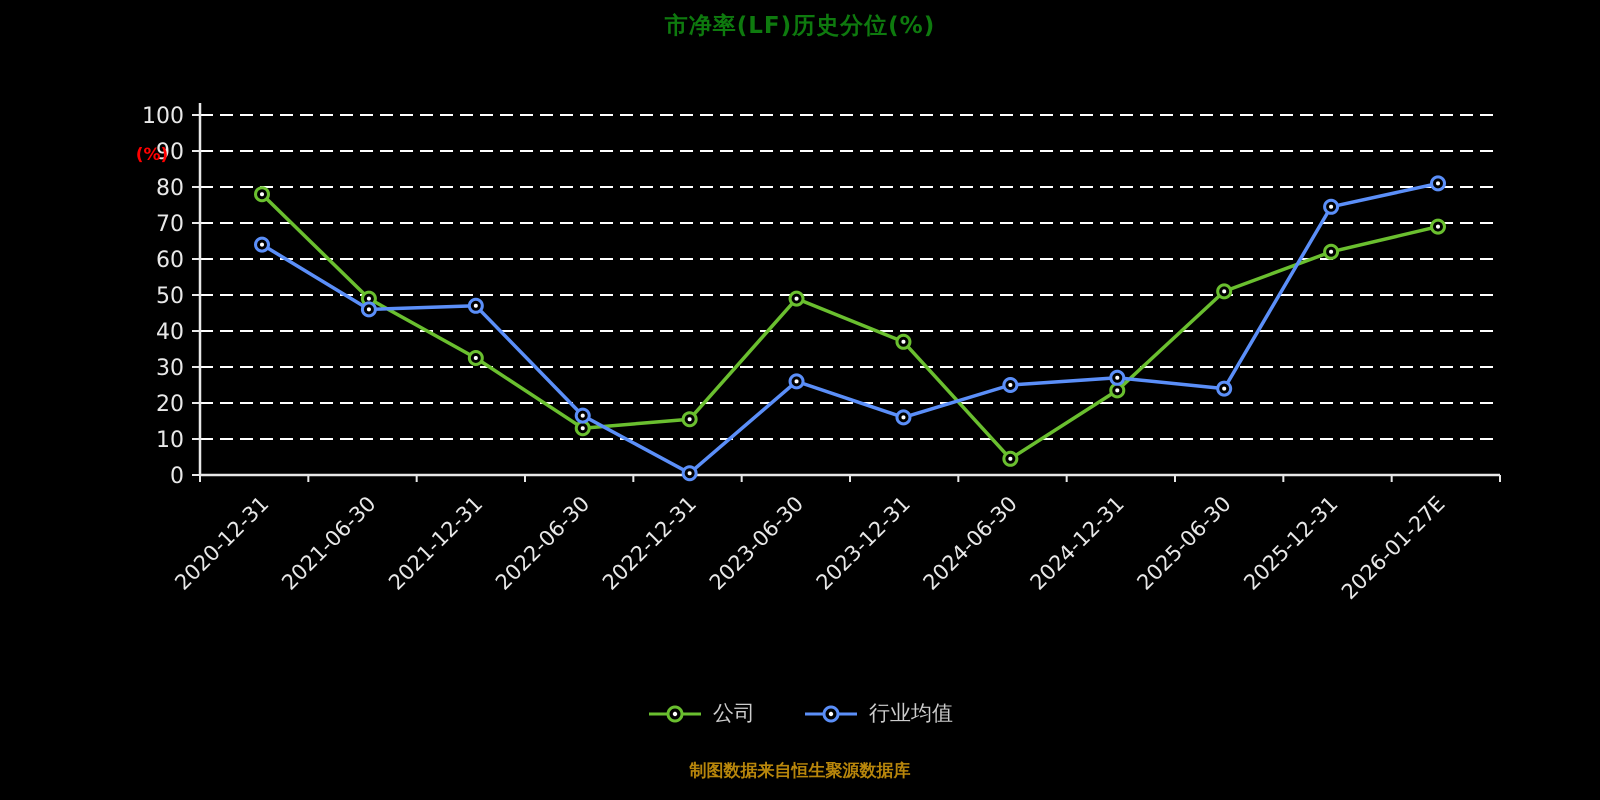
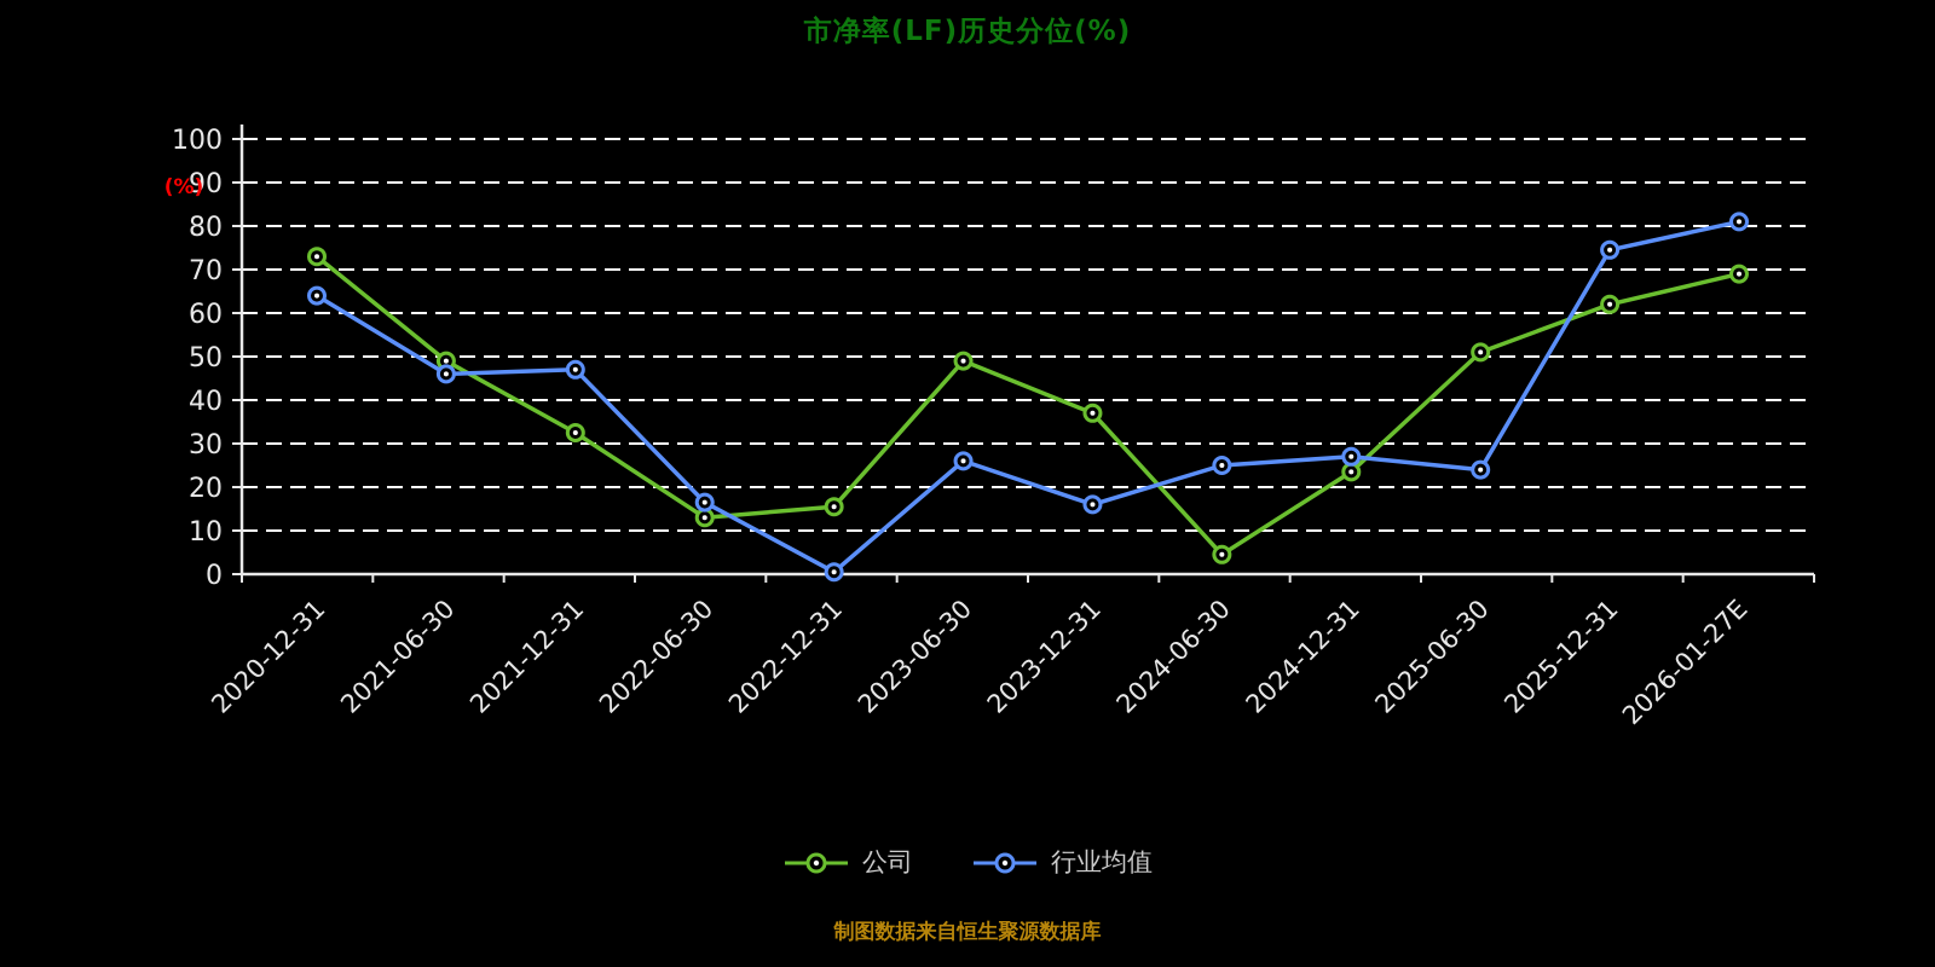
公司/2020-12-31: 78 -> 73
